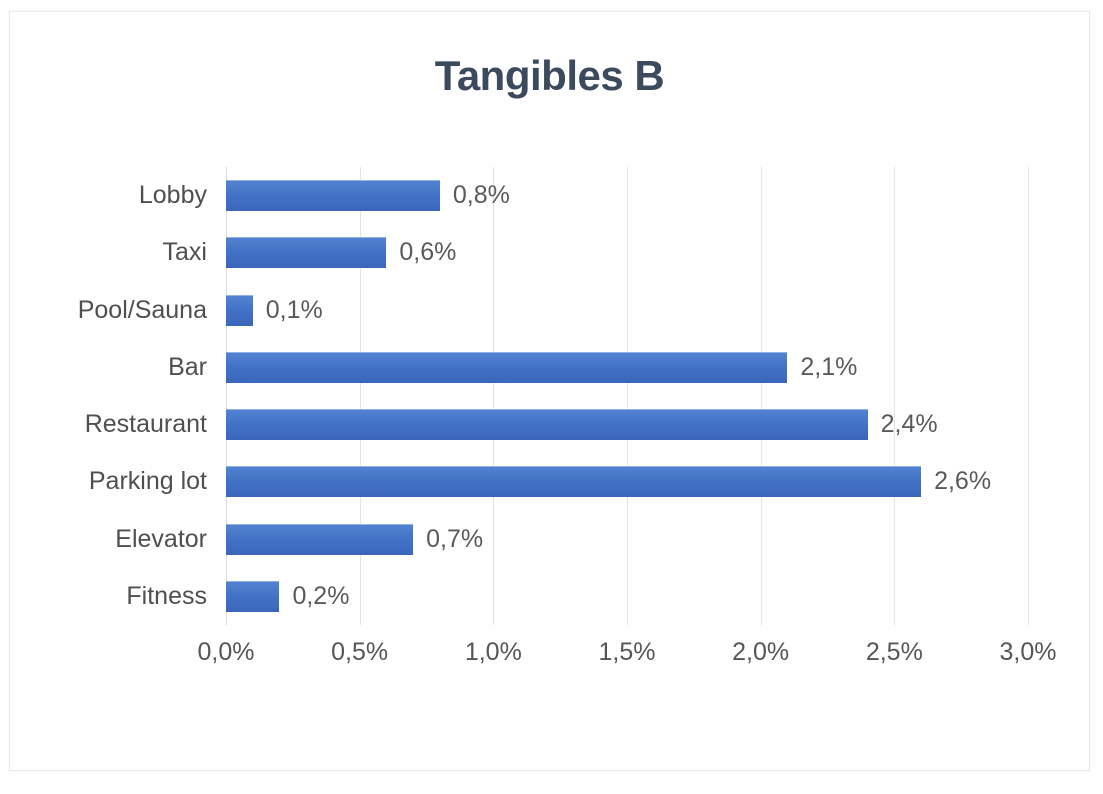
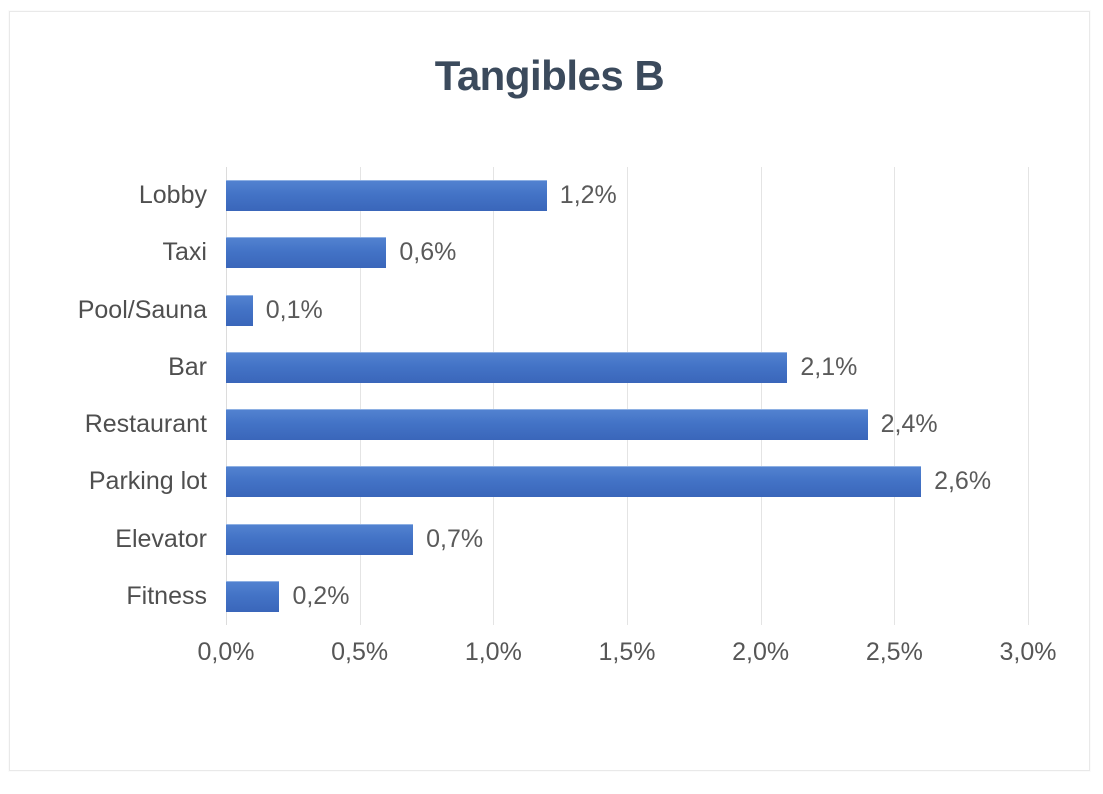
Lobby: 0,8% -> 1,2%
